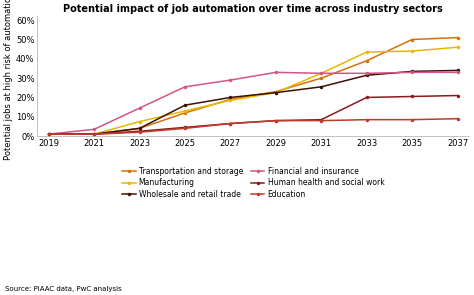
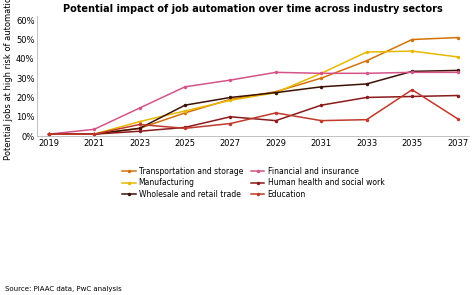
Education/2023: 2% -> 6%
Human health and social work/2027: 7% -> 10%
Education/2029: 8% -> 12%
Human health and social work/2031: 9% -> 16%
Wholesale and retail trade/2033: 32% -> 27%
Education/2035: 9% -> 24%
Manufacturing/2037: 46% -> 41%
